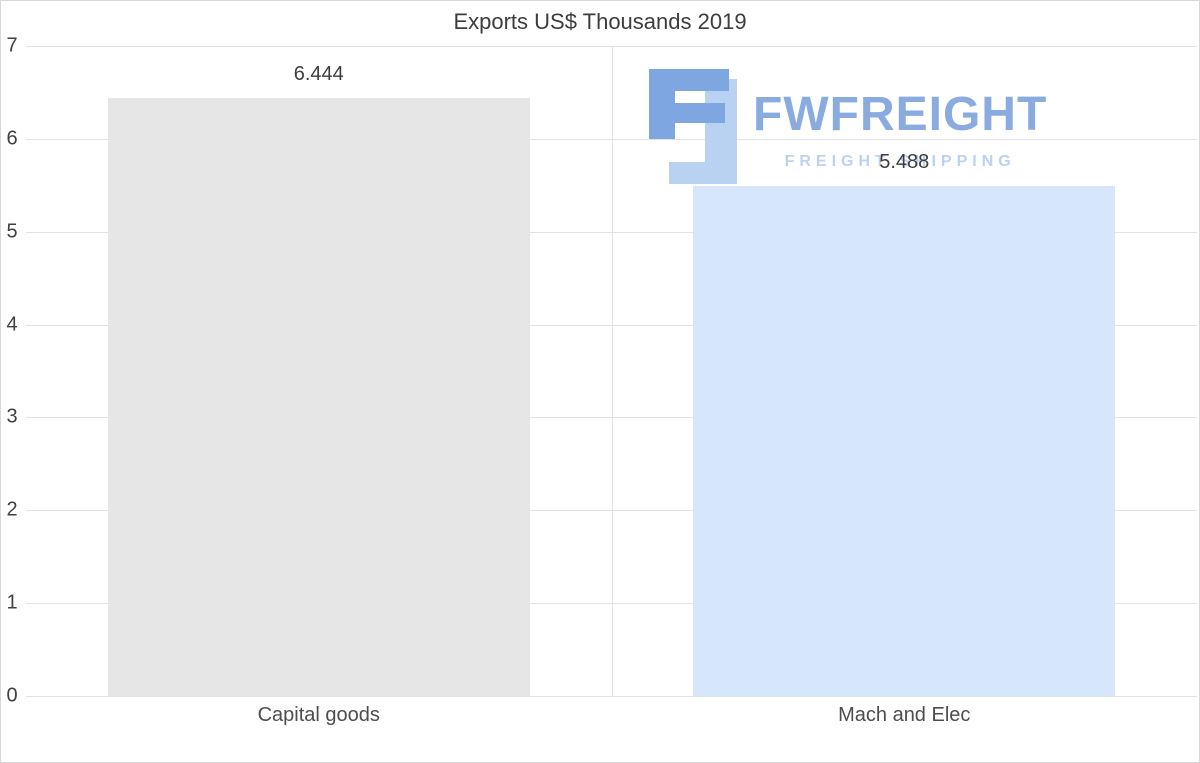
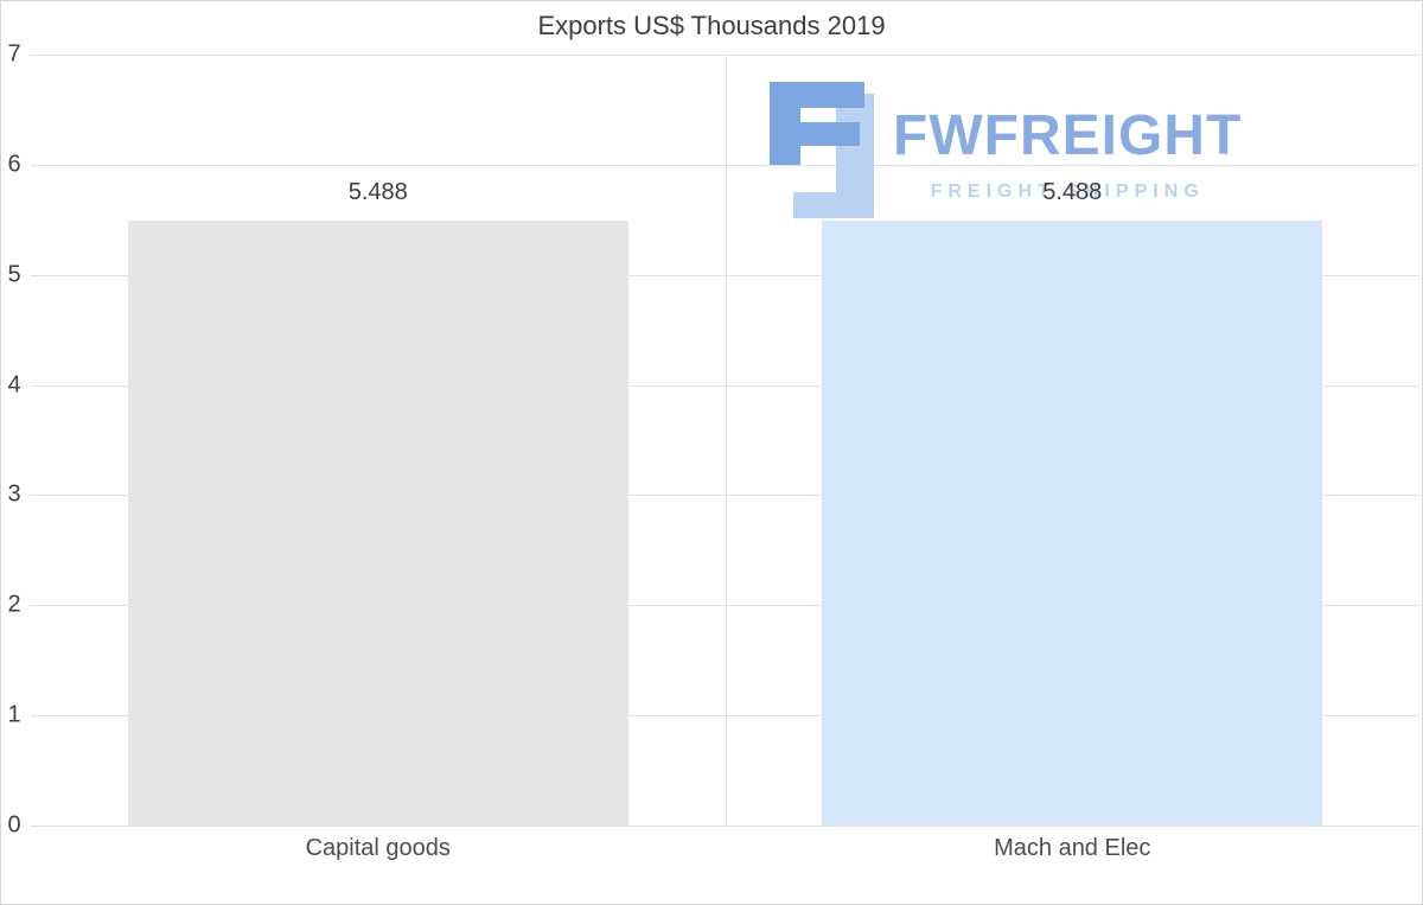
Capital goods: 6.444 -> 5.488
